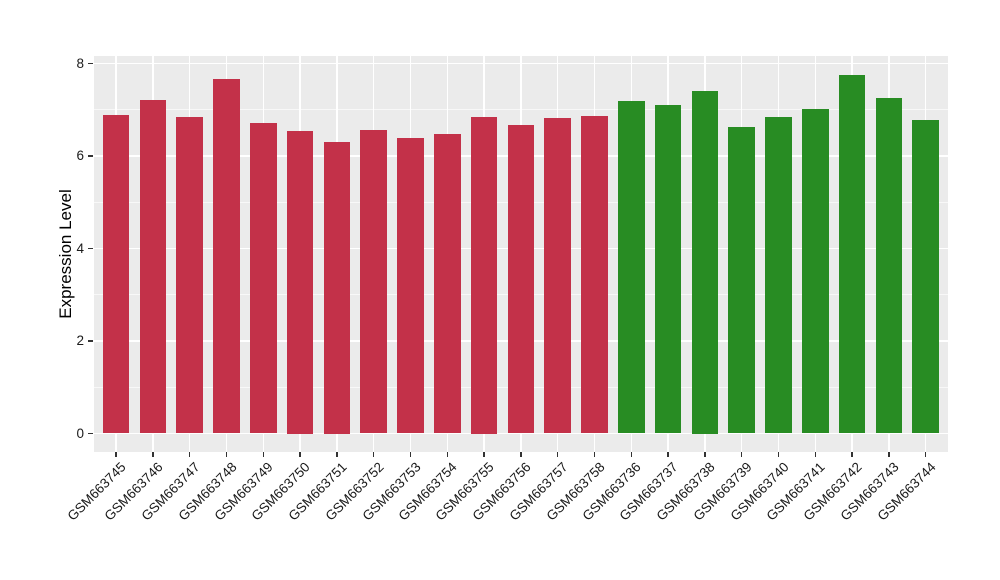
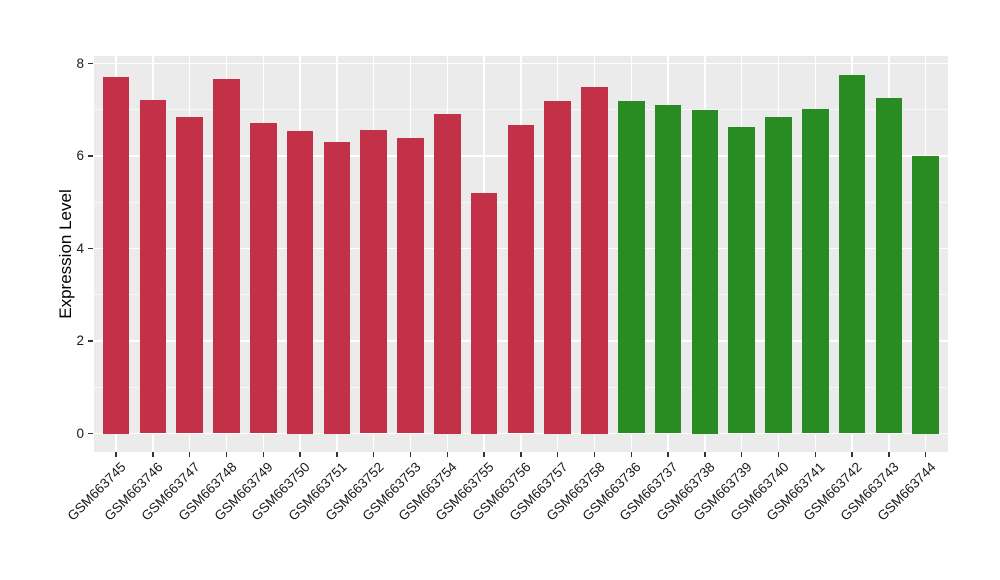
GSM663745: 6.9 -> 7.7
GSM663754: 6.5 -> 6.9
GSM663755: 6.8 -> 5.2
GSM663757: 6.8 -> 7.2
GSM663758: 6.9 -> 7.5
GSM663738: 7.4 -> 7.0
GSM663744: 6.8 -> 6.0
